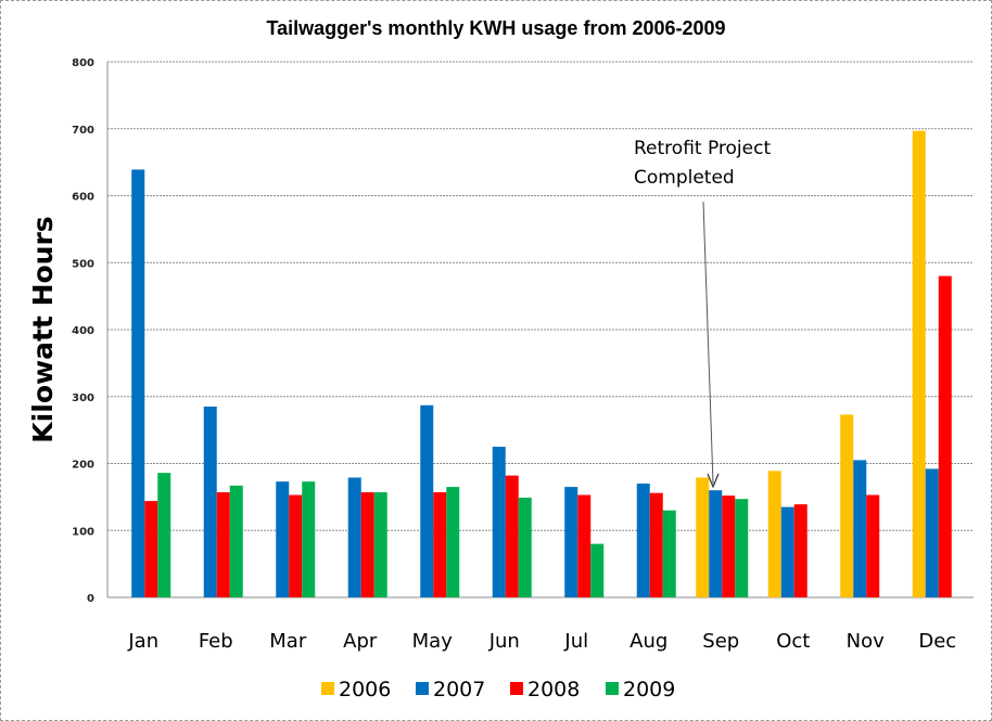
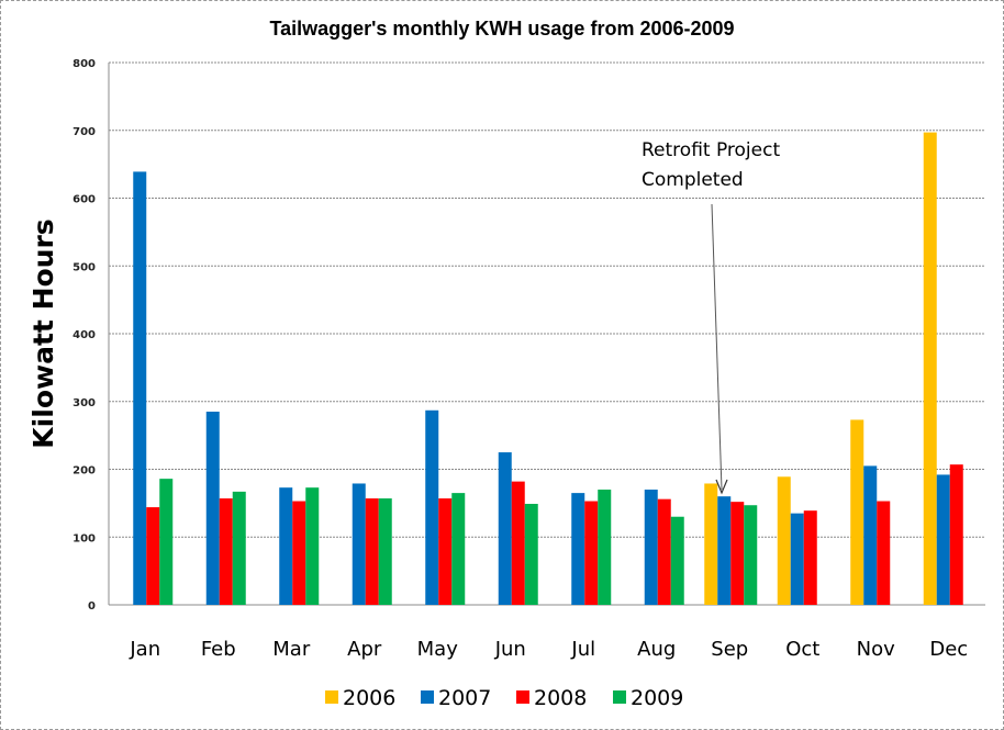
2009/Jul: 80 -> 170
2008/Dec: 480 -> 210
